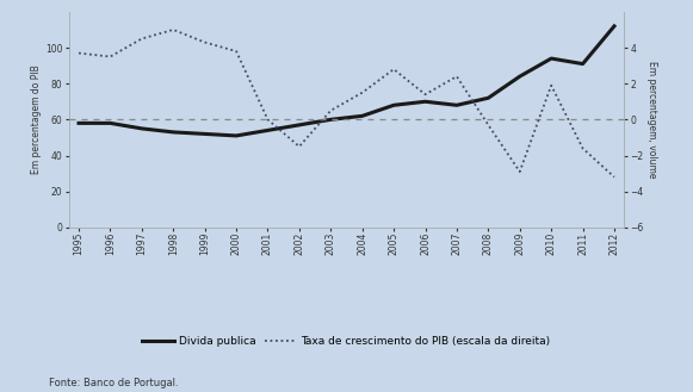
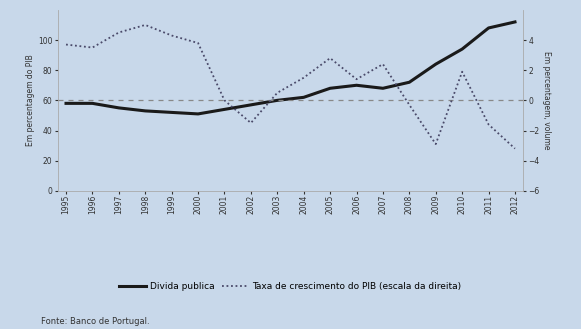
Divida publica/2011: 91 -> 108
